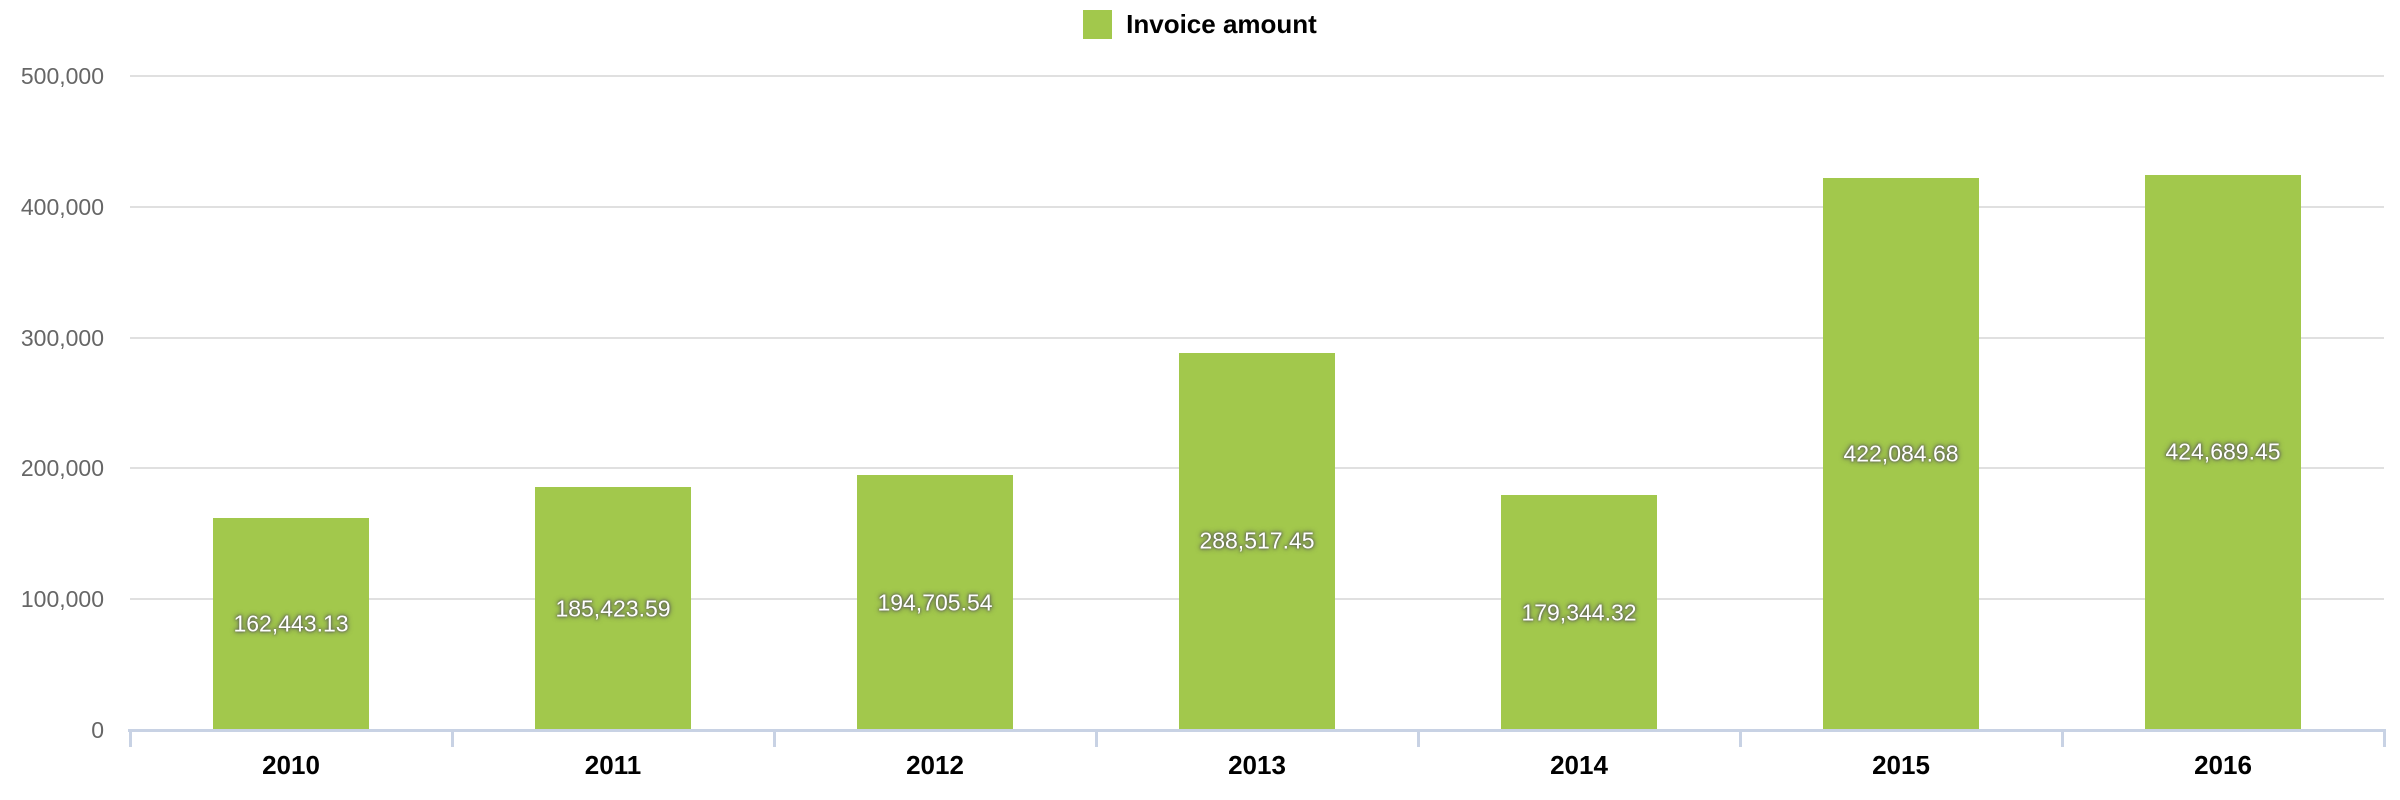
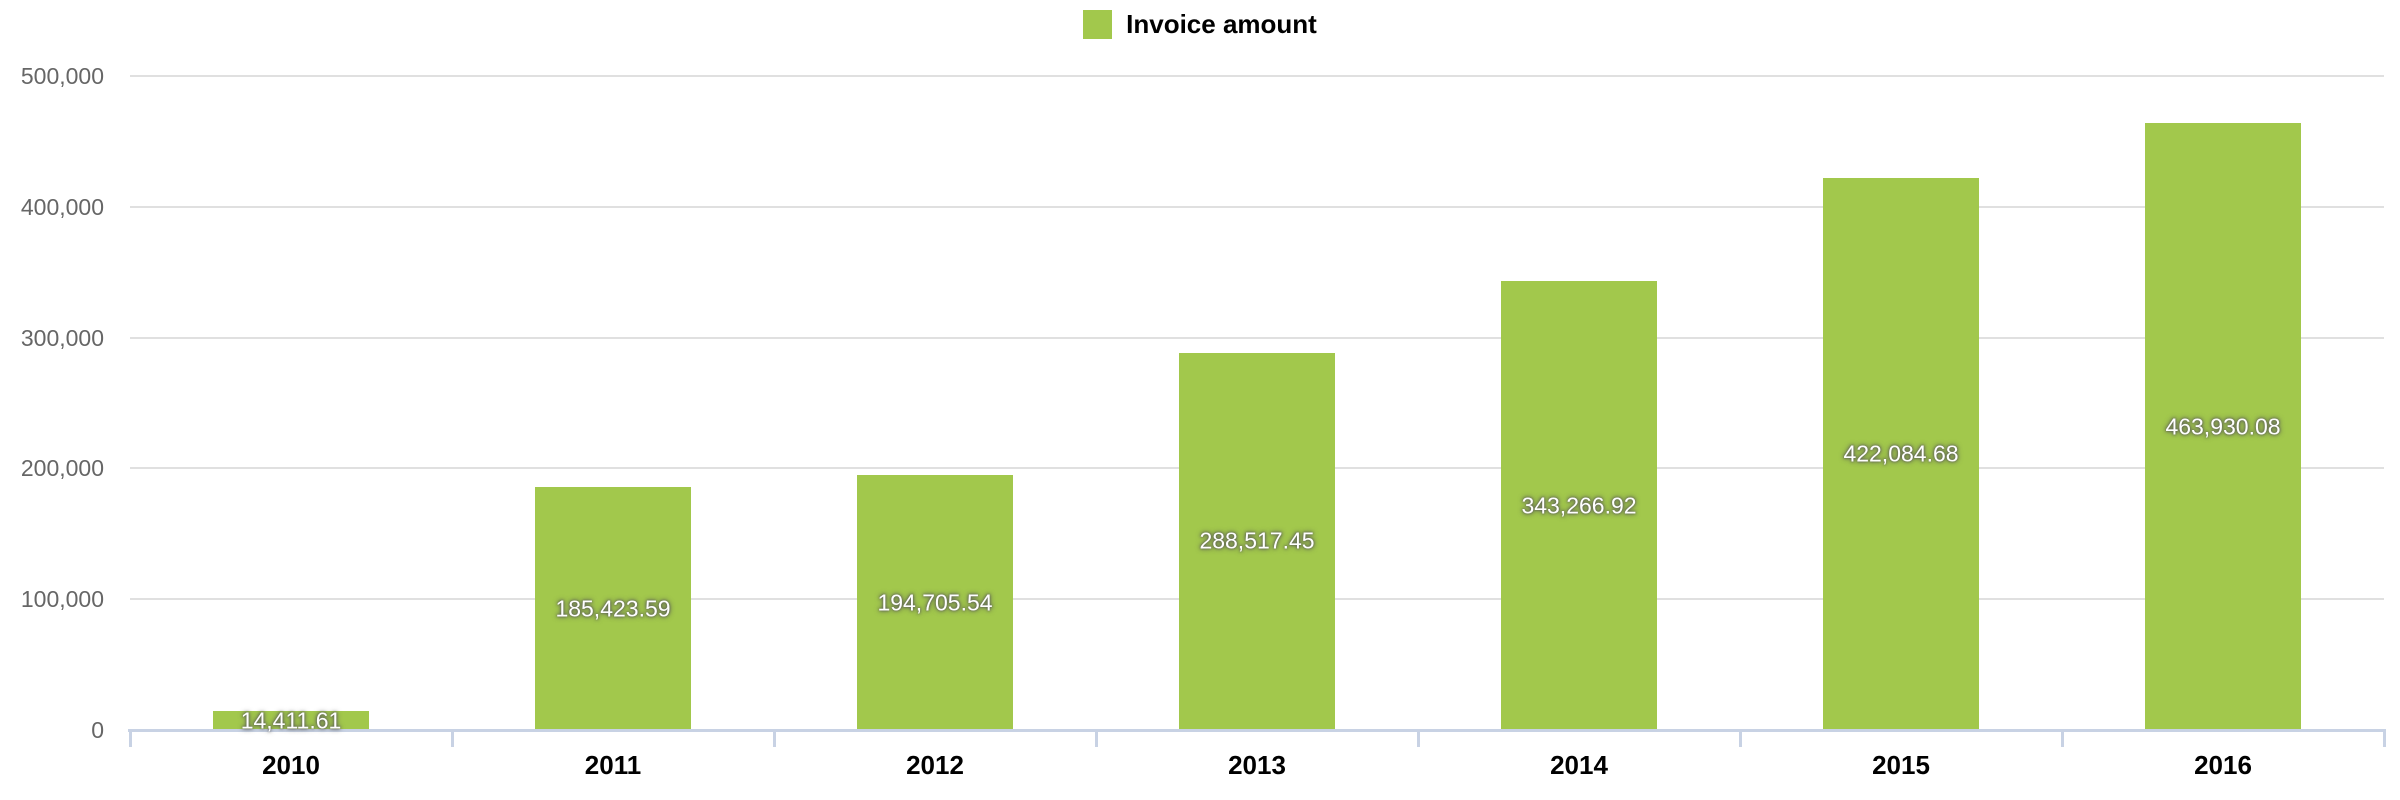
2010: 162,443.13 -> 14,411.61
2014: 179,344.32 -> 343,266.92
2016: 424,689.45 -> 463,930.08
